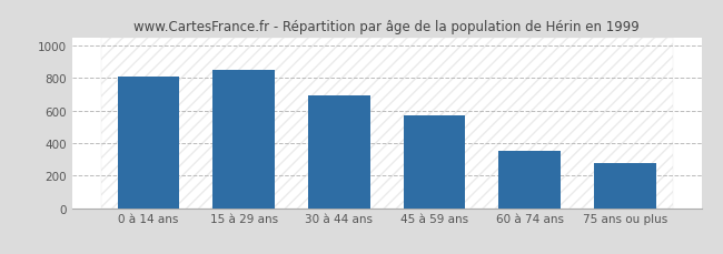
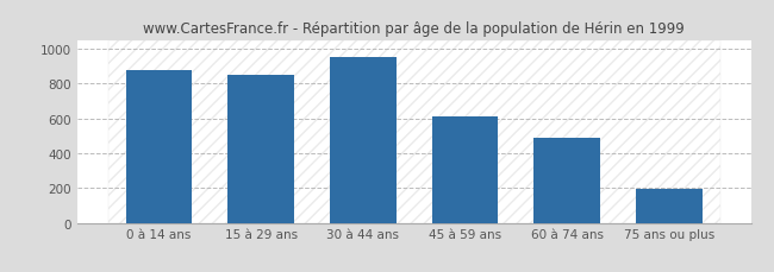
0 à 14 ans: 810 -> 880
30 à 44 ans: 690 -> 950
45 à 59 ans: 570 -> 610
60 à 74 ans: 350 -> 490
75 ans ou plus: 280 -> 200
